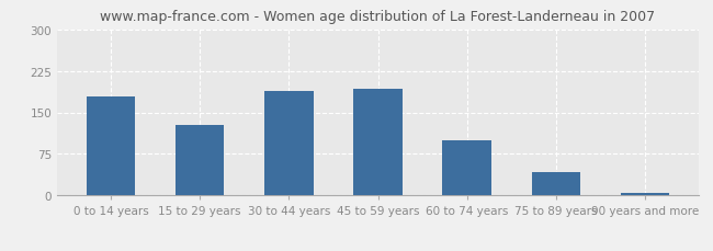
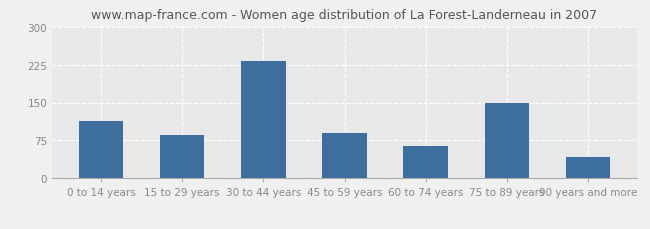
0 to 14 years: 178 -> 114
15 to 29 years: 127 -> 86
30 to 44 years: 188 -> 232
45 to 59 years: 192 -> 90
60 to 74 years: 100 -> 64
75 to 89 years: 42 -> 150
90 years and more: 4 -> 42
